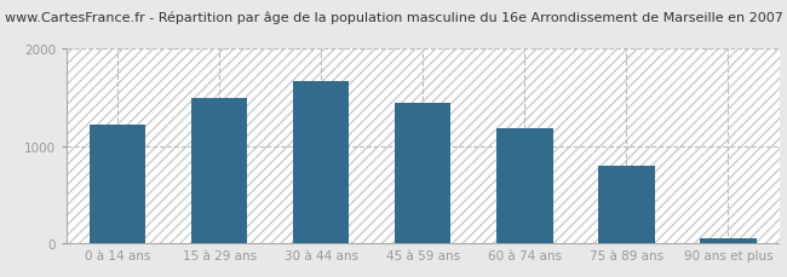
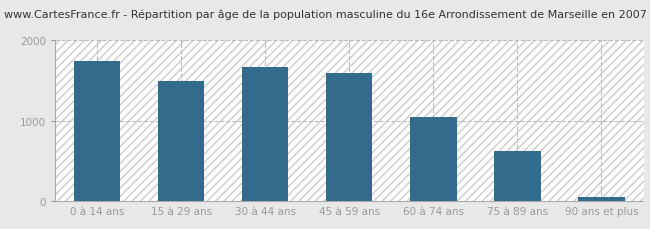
0 à 14 ans: 1220 -> 1750
45 à 59 ans: 1440 -> 1600
60 à 74 ans: 1180 -> 1050
75 à 89 ans: 800 -> 620
